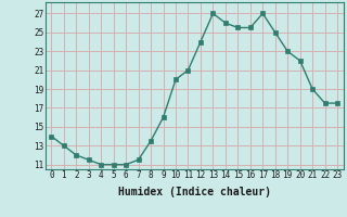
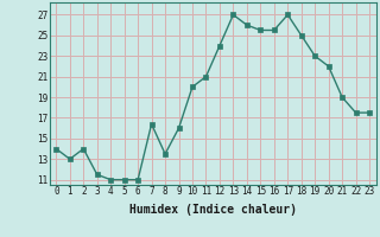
2: 12.0 -> 14.0
7: 11.5 -> 16.4
